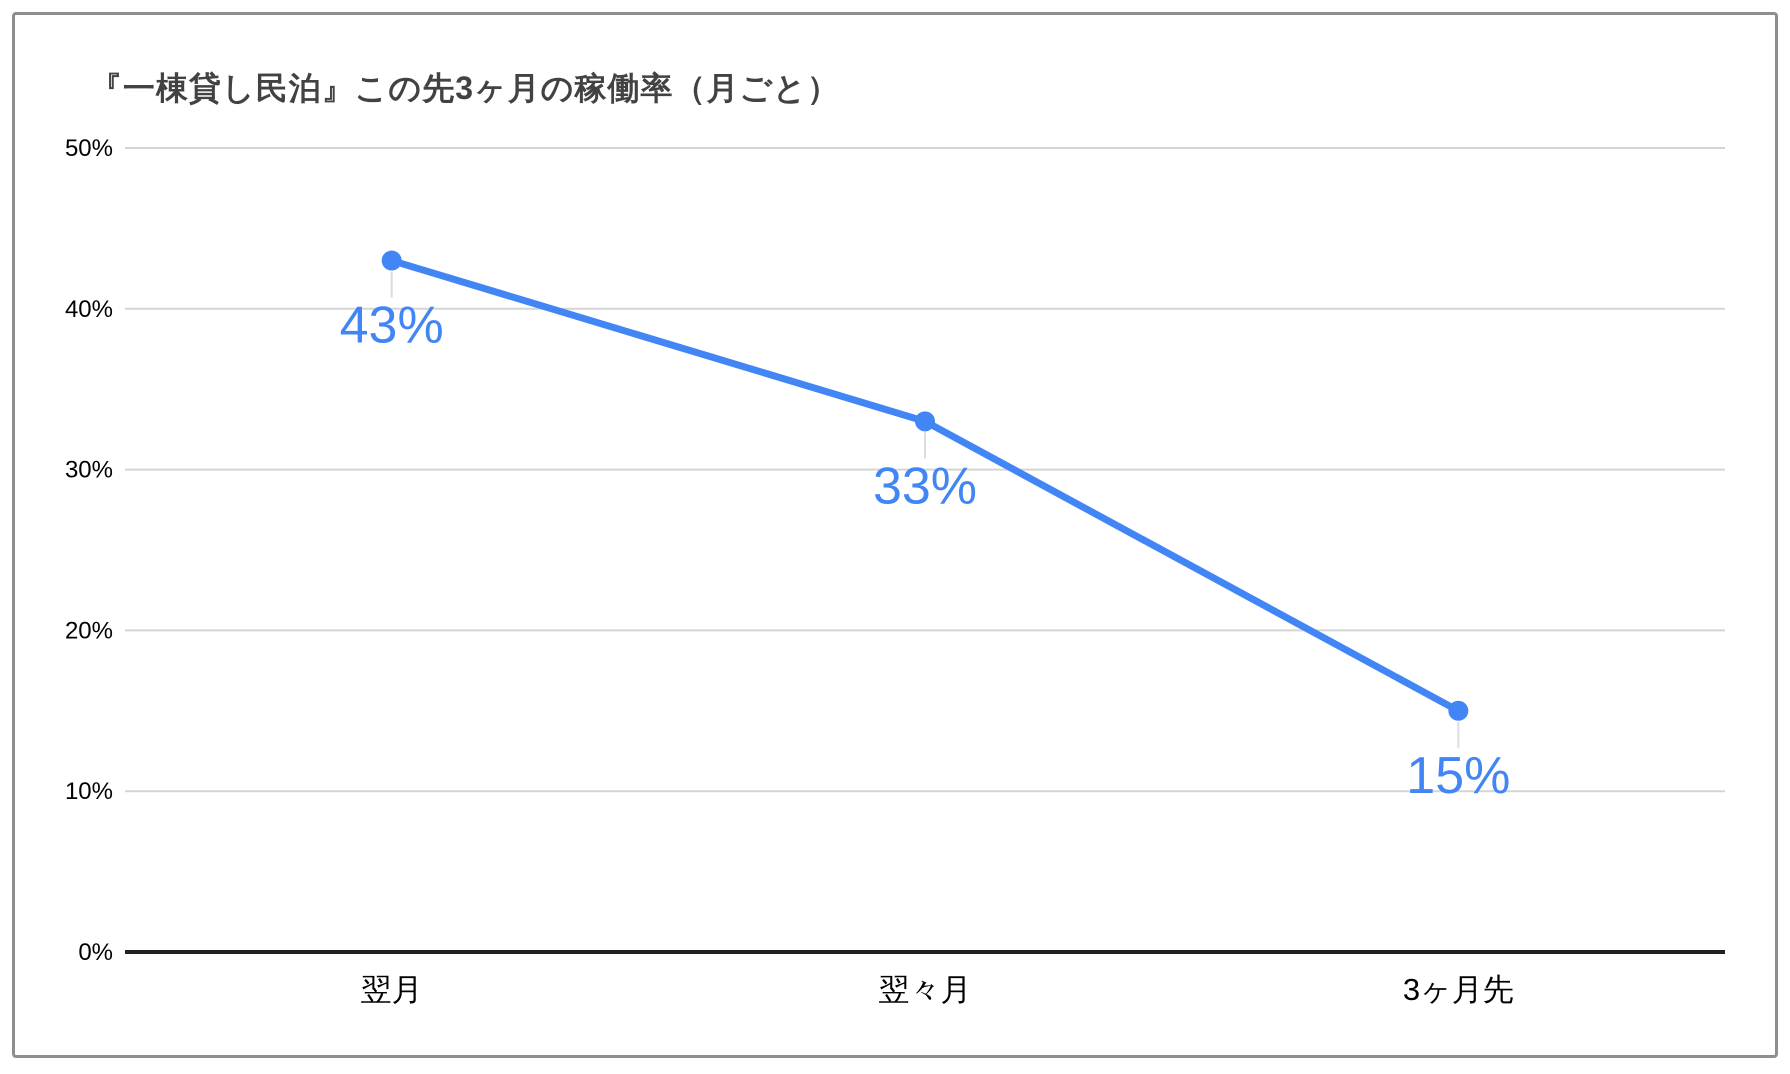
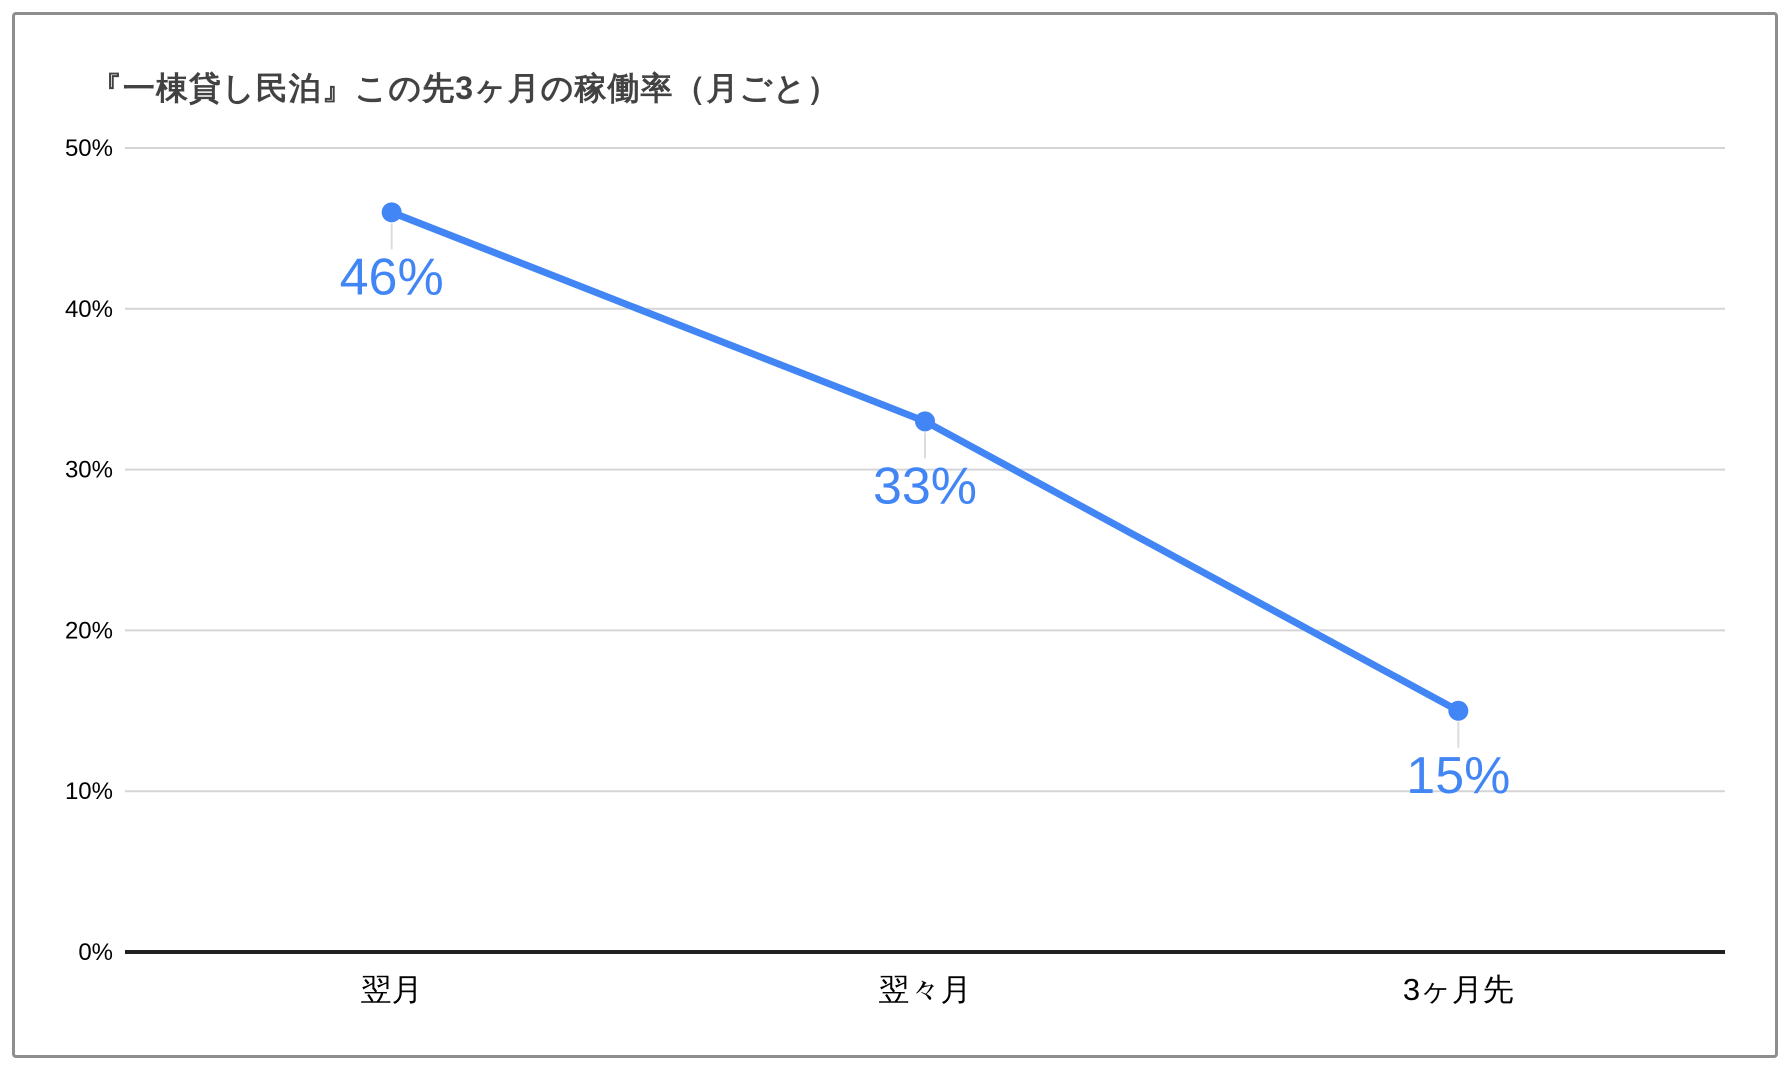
翌月: 43% -> 46%
